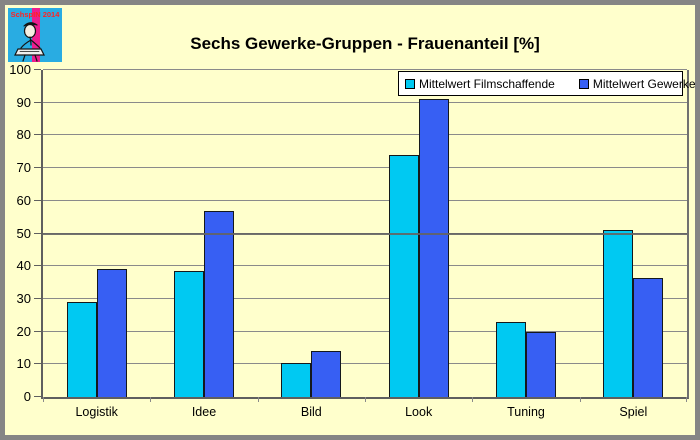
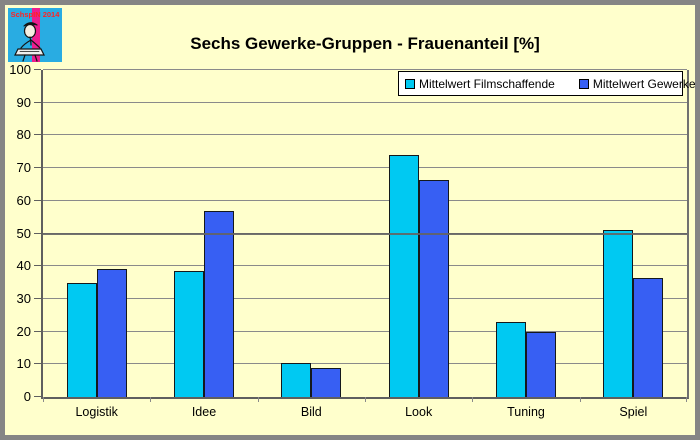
Mittelwert Filmschaffende/Logistik: 29 -> 35
Mittelwert Gewerke/Bild: 14 -> 9
Mittelwert Gewerke/Look: 91 -> 66
